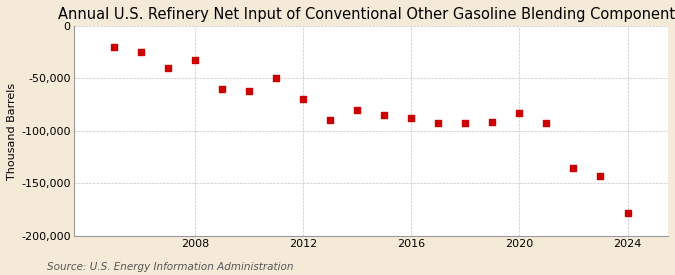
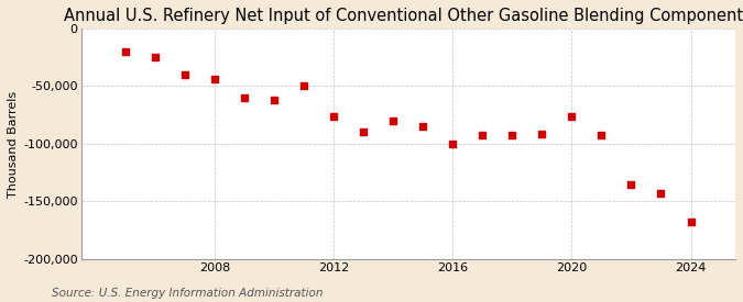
2008: -32,000 -> -44,000
2012: -70,000 -> -76,000
2016: -88,000 -> -100,000
2020: -83,000 -> -76,000
2024: -178,000 -> -168,000
